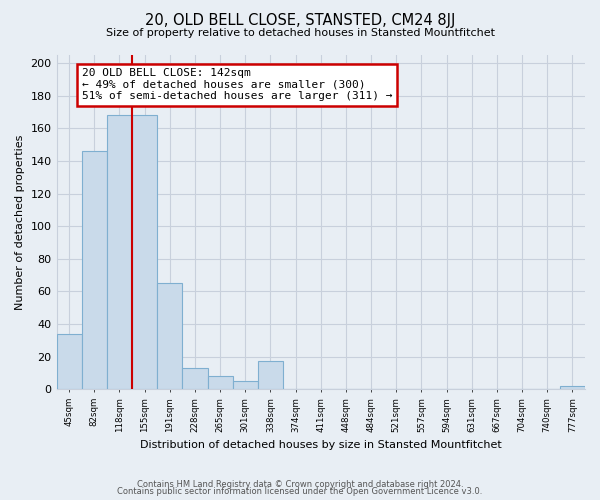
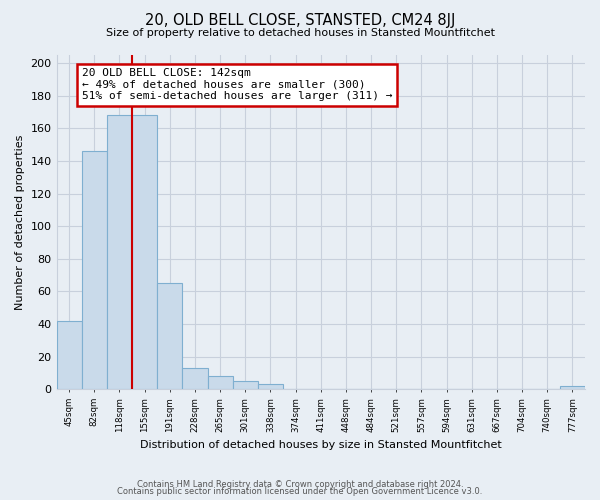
45sqm: 34 -> 42
338sqm: 17 -> 3
